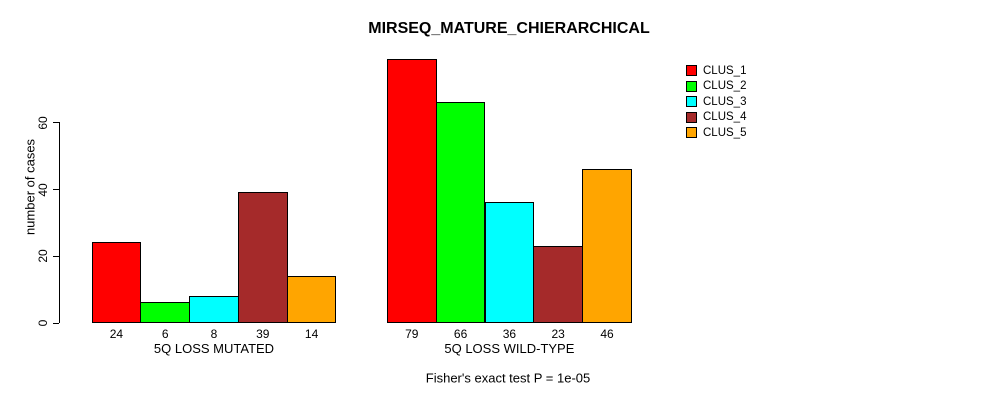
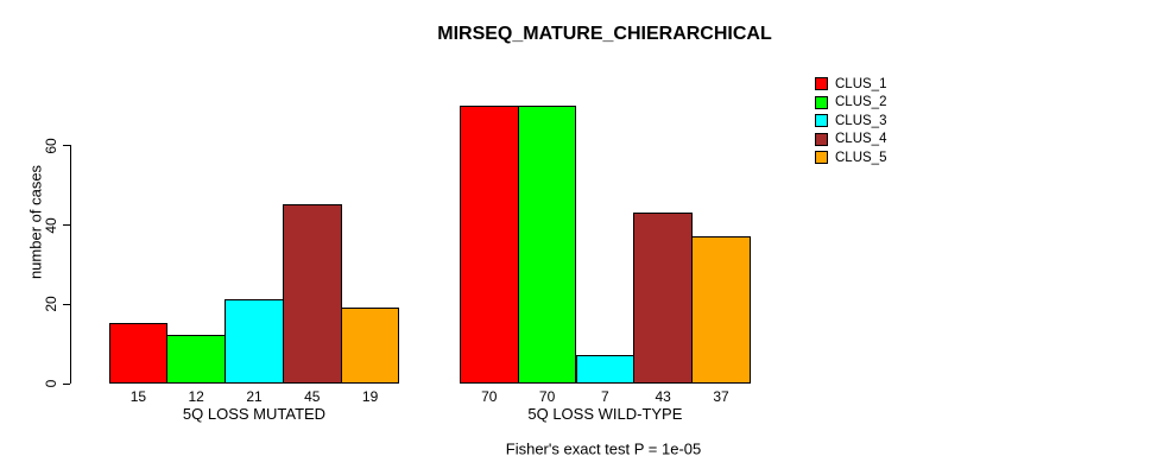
CLUS_1/5Q LOSS MUTATED: 24 -> 15
CLUS_2/5Q LOSS MUTATED: 6 -> 12
CLUS_3/5Q LOSS MUTATED: 8 -> 21
CLUS_4/5Q LOSS MUTATED: 39 -> 45
CLUS_5/5Q LOSS MUTATED: 14 -> 19
CLUS_1/5Q LOSS WILD-TYPE: 79 -> 70
CLUS_2/5Q LOSS WILD-TYPE: 66 -> 70
CLUS_3/5Q LOSS WILD-TYPE: 36 -> 7
CLUS_4/5Q LOSS WILD-TYPE: 23 -> 43
CLUS_5/5Q LOSS WILD-TYPE: 46 -> 37
